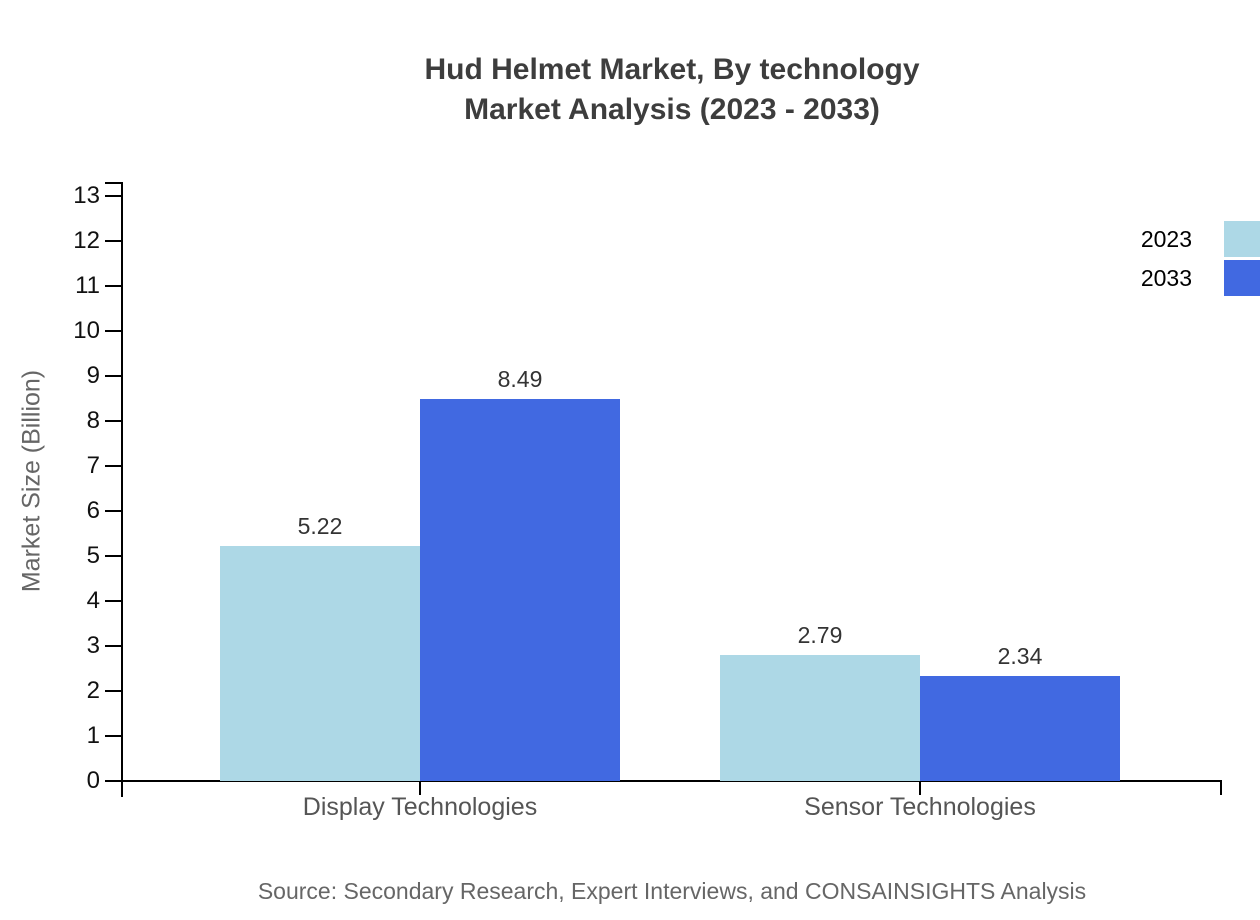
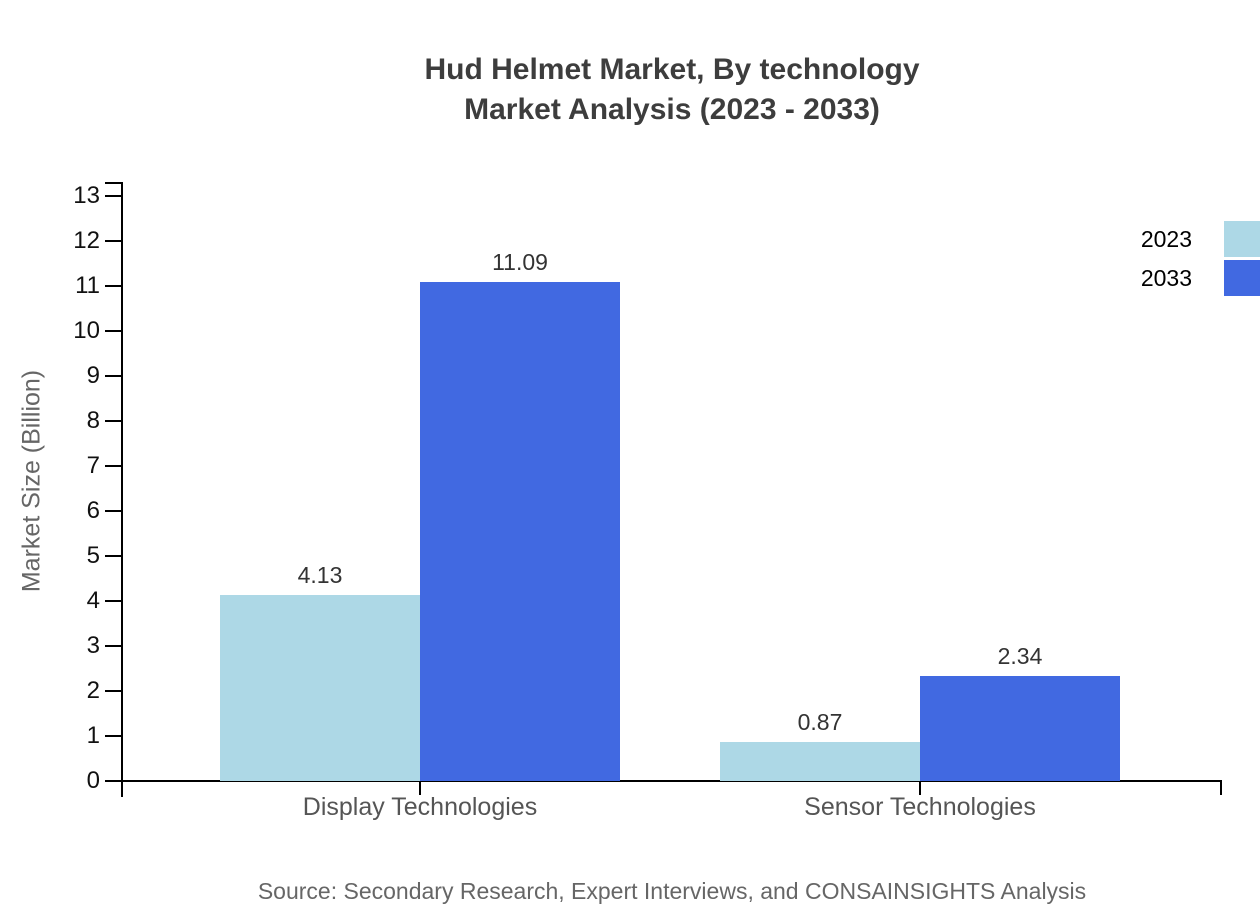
2023/Display Technologies: 5.22 -> 4.13
2033/Display Technologies: 8.49 -> 11.09
2023/Sensor Technologies: 2.79 -> 0.87
